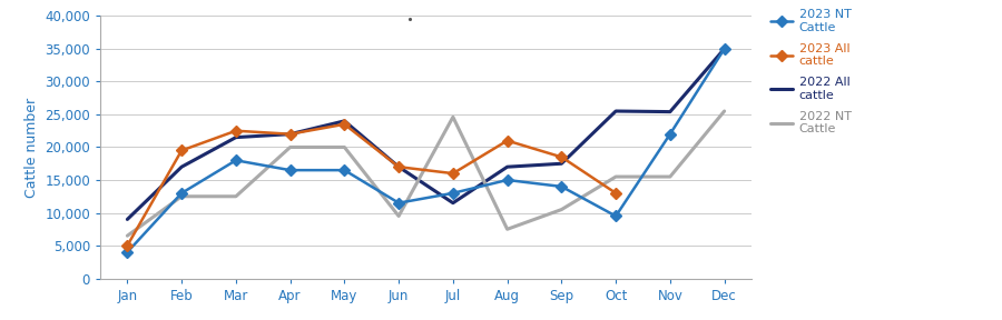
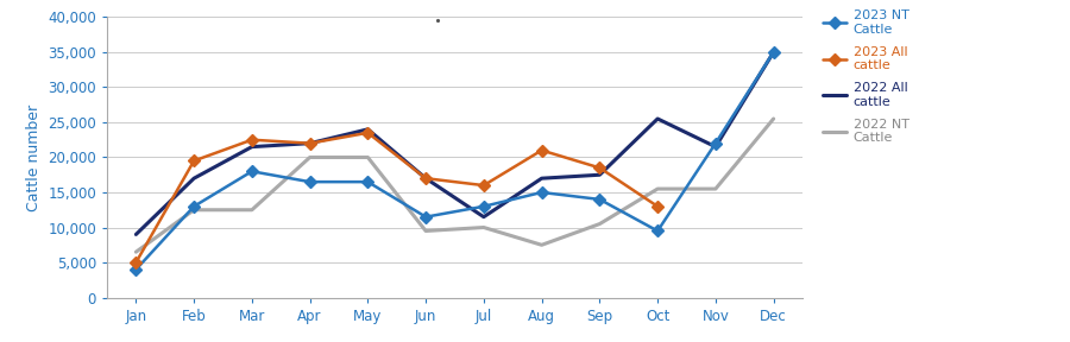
2022 NT Cattle/Jul: 24,600 -> 10,000
2022 All cattle/Nov: 25,400 -> 21,500
